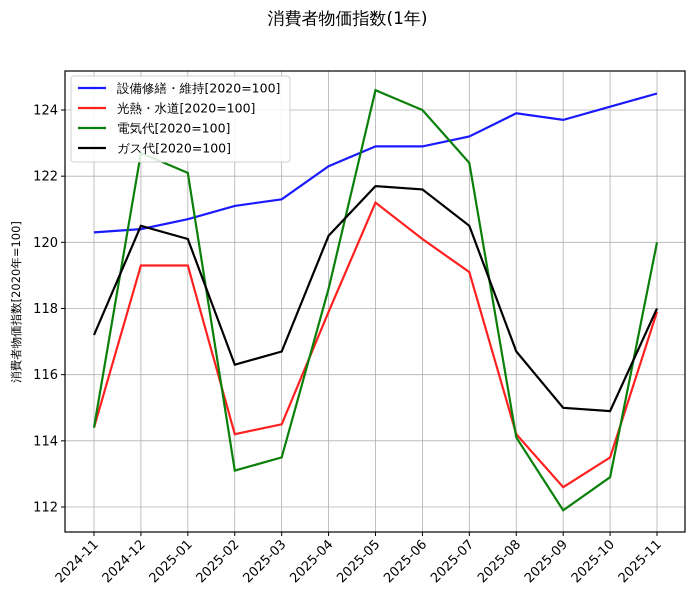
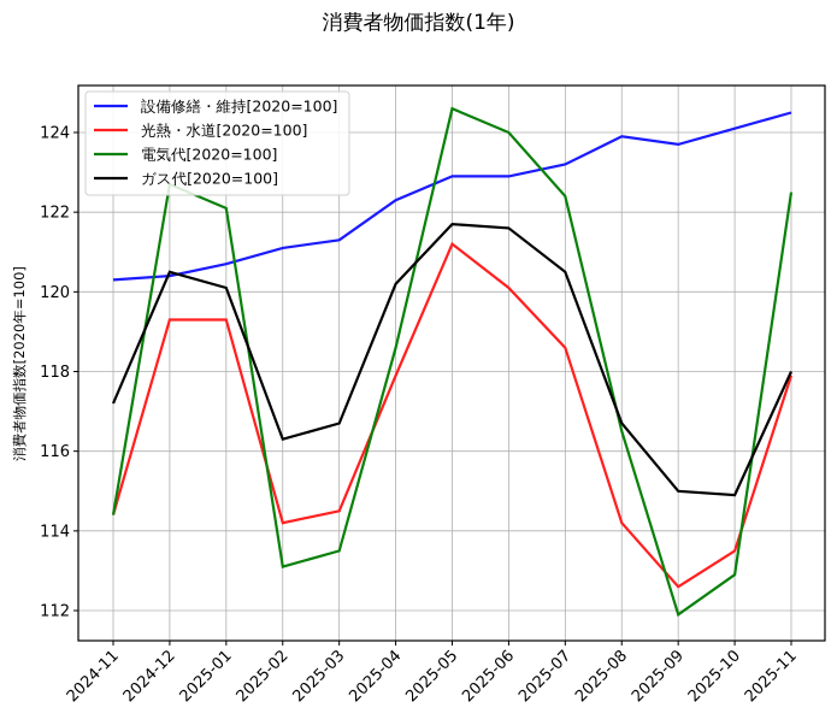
光熱・水道[2020=100]/2025-07: 119.1 -> 118.6
電気代[2020=100]/2025-08: 114.1 -> 116.5
電気代[2020=100]/2025-11: 120.0 -> 122.5
